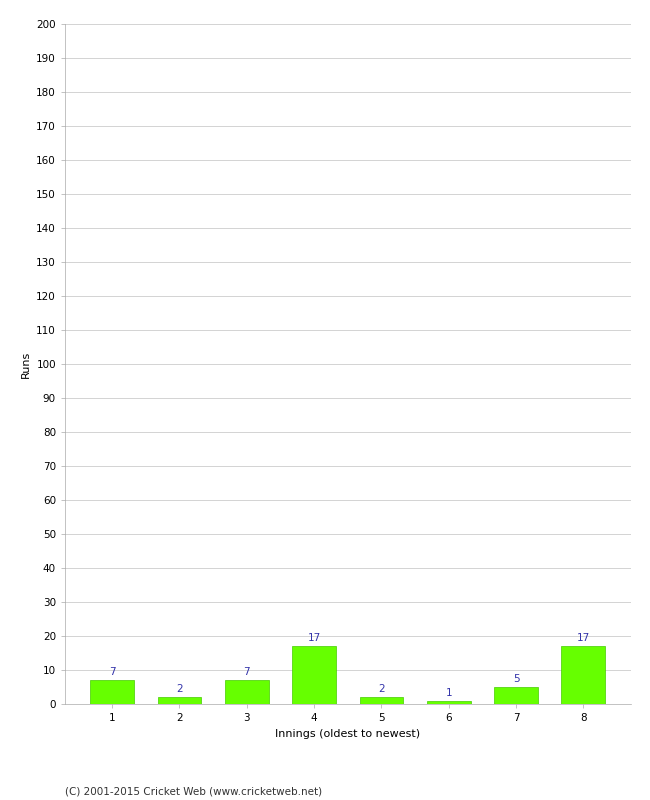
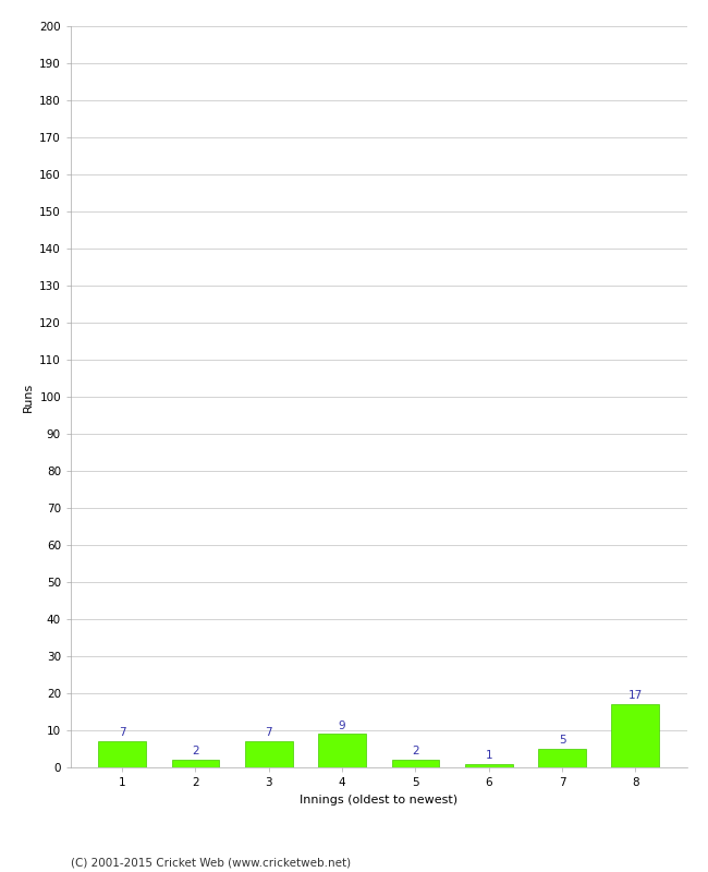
4: 17 -> 9
